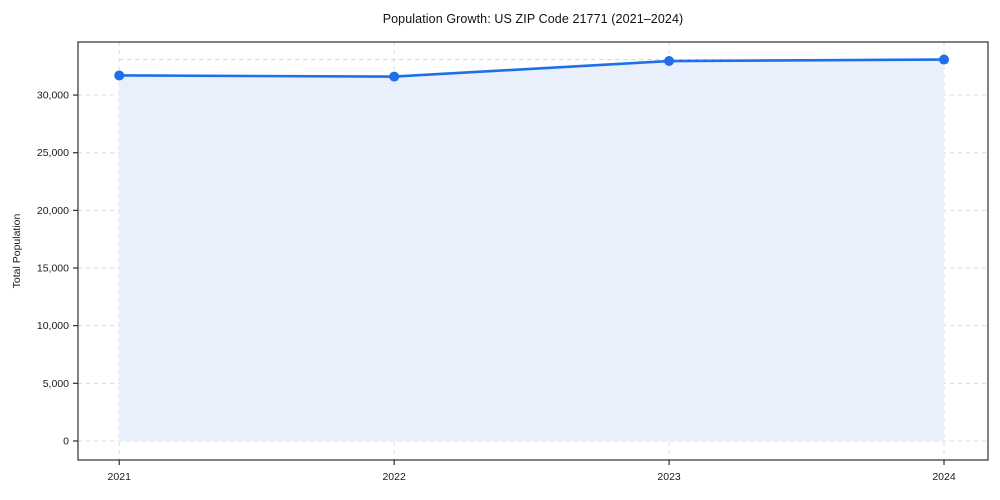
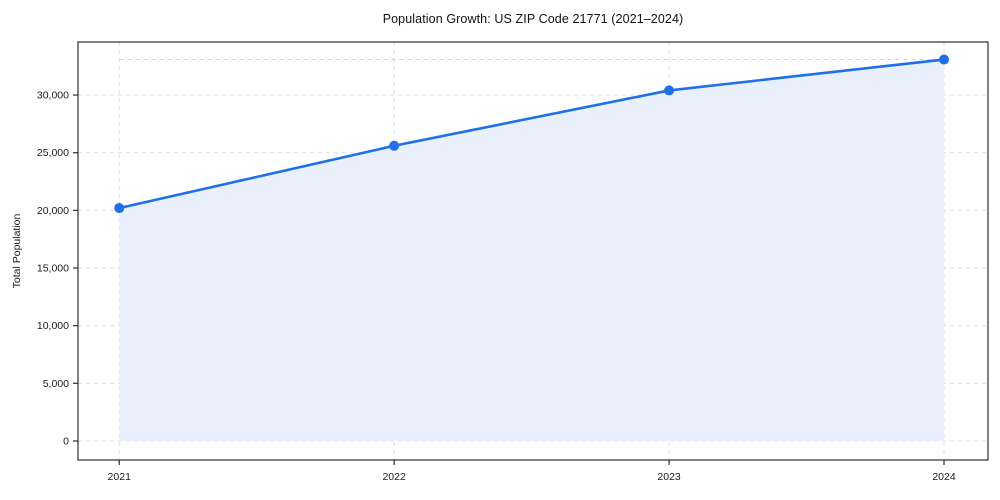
2021: 31700 -> 20200
2022: 31600 -> 25600
2023: 33000 -> 30400
